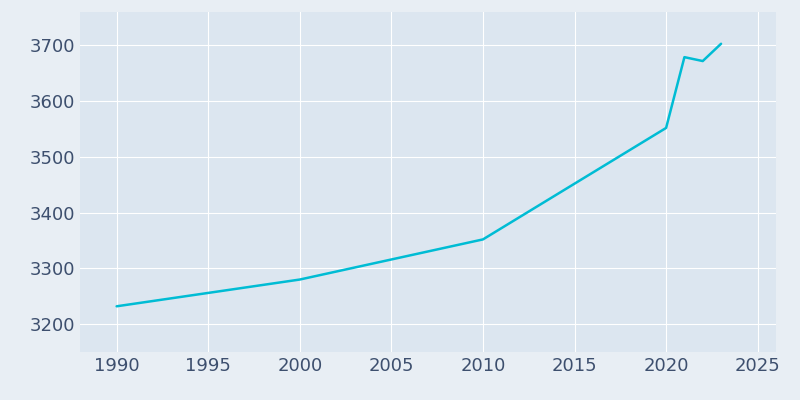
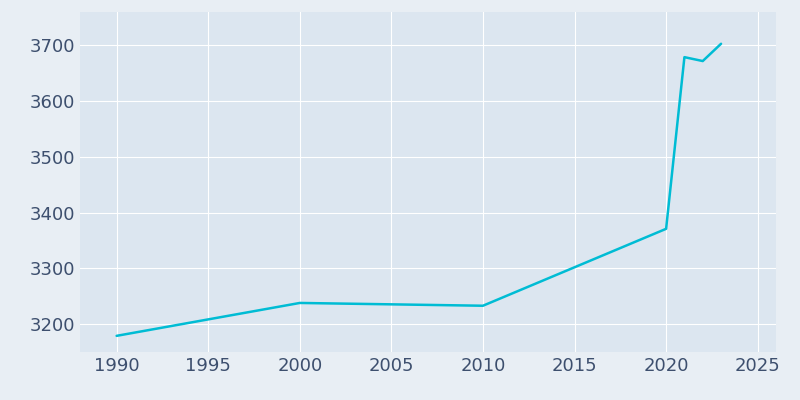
1990: 3232 -> 3179
2000: 3280 -> 3238
2010: 3352 -> 3233
2020: 3552 -> 3371
